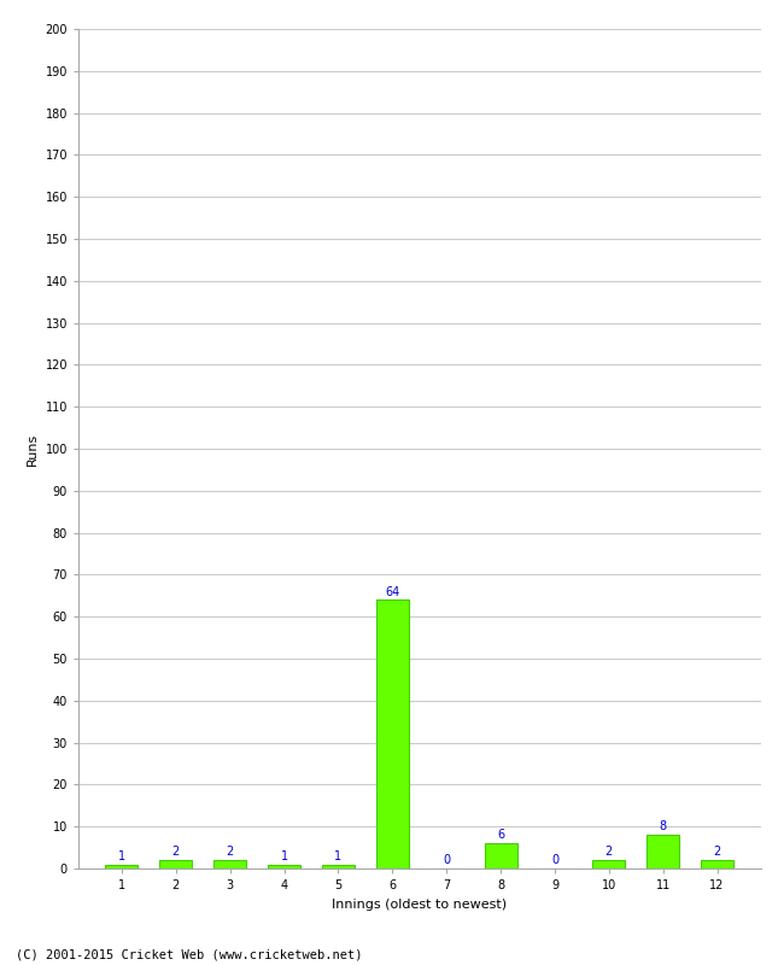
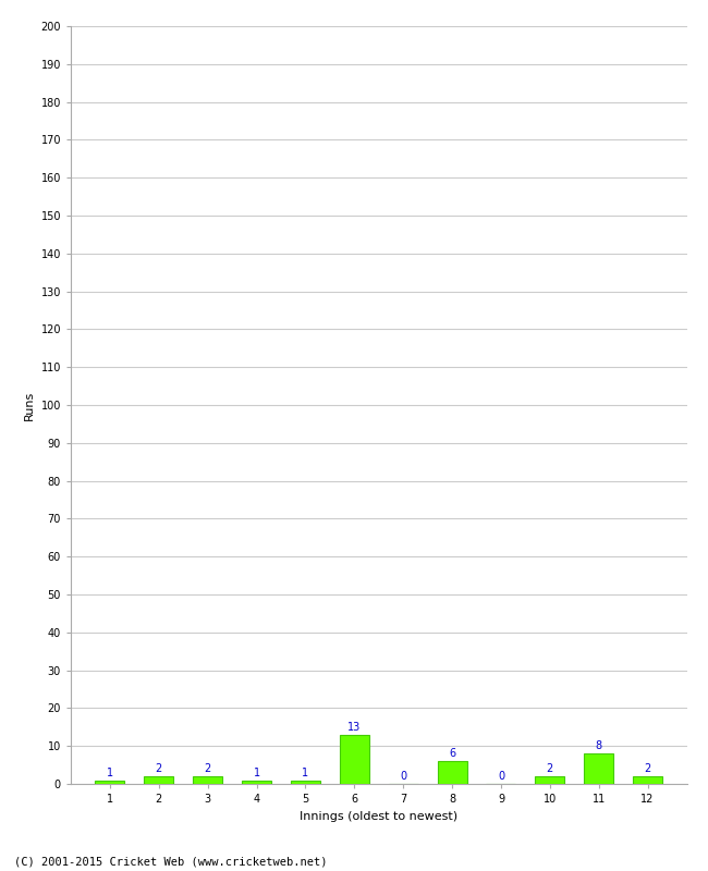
6: 64 -> 13
